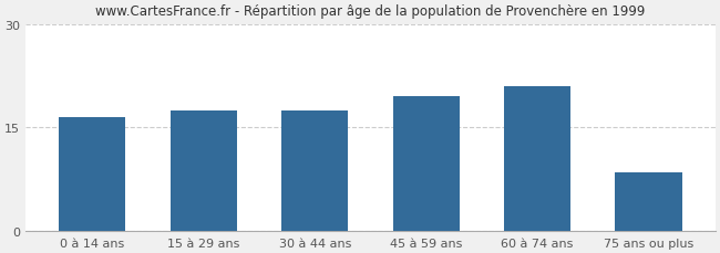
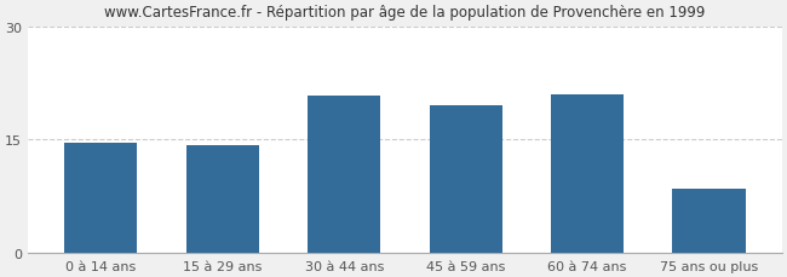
0 à 14 ans: 16.5 -> 14.6
15 à 29 ans: 17.5 -> 14.2
30 à 44 ans: 17.5 -> 20.8
